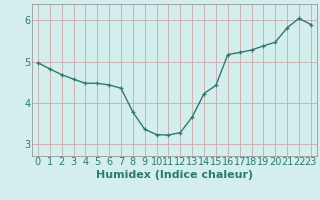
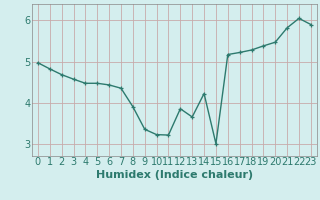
8: 3.77 -> 3.90
12: 3.27 -> 3.85
15: 4.42 -> 3.00
